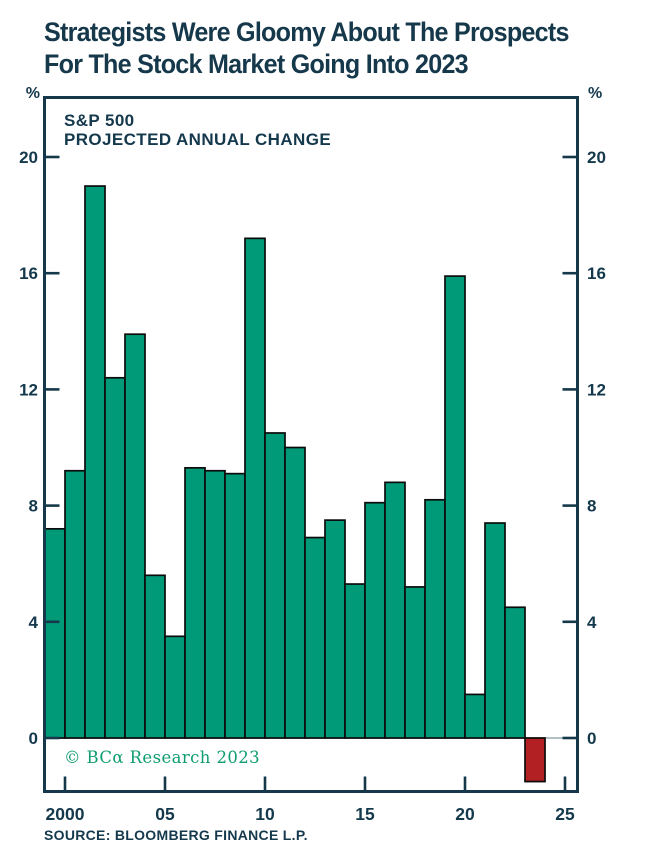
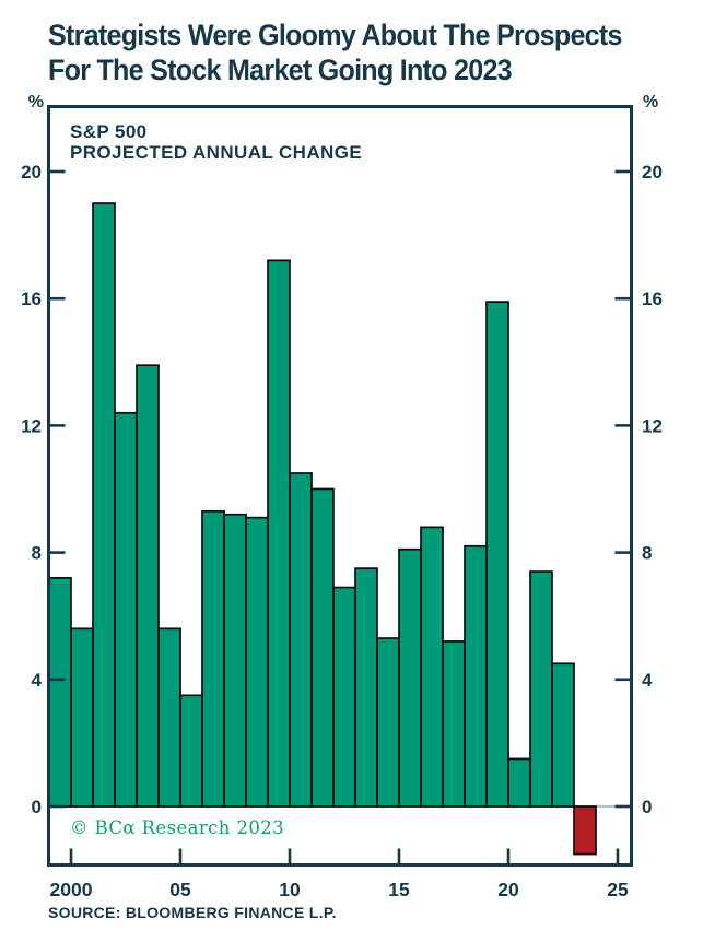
2000: 9.2 -> 5.6
